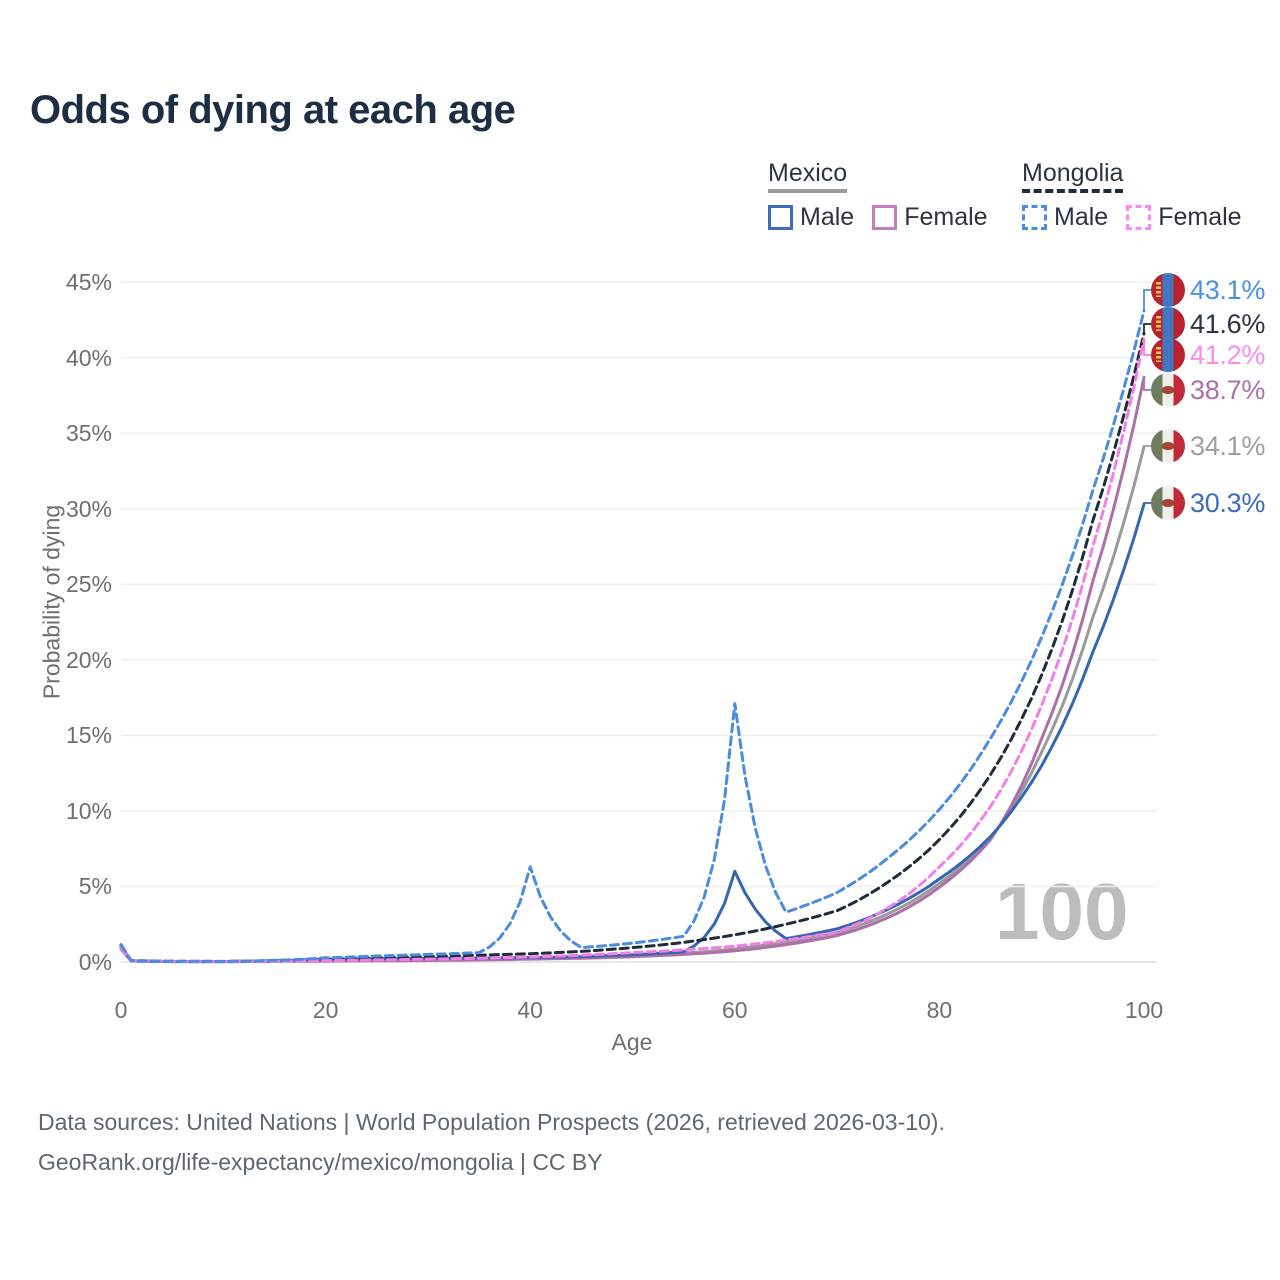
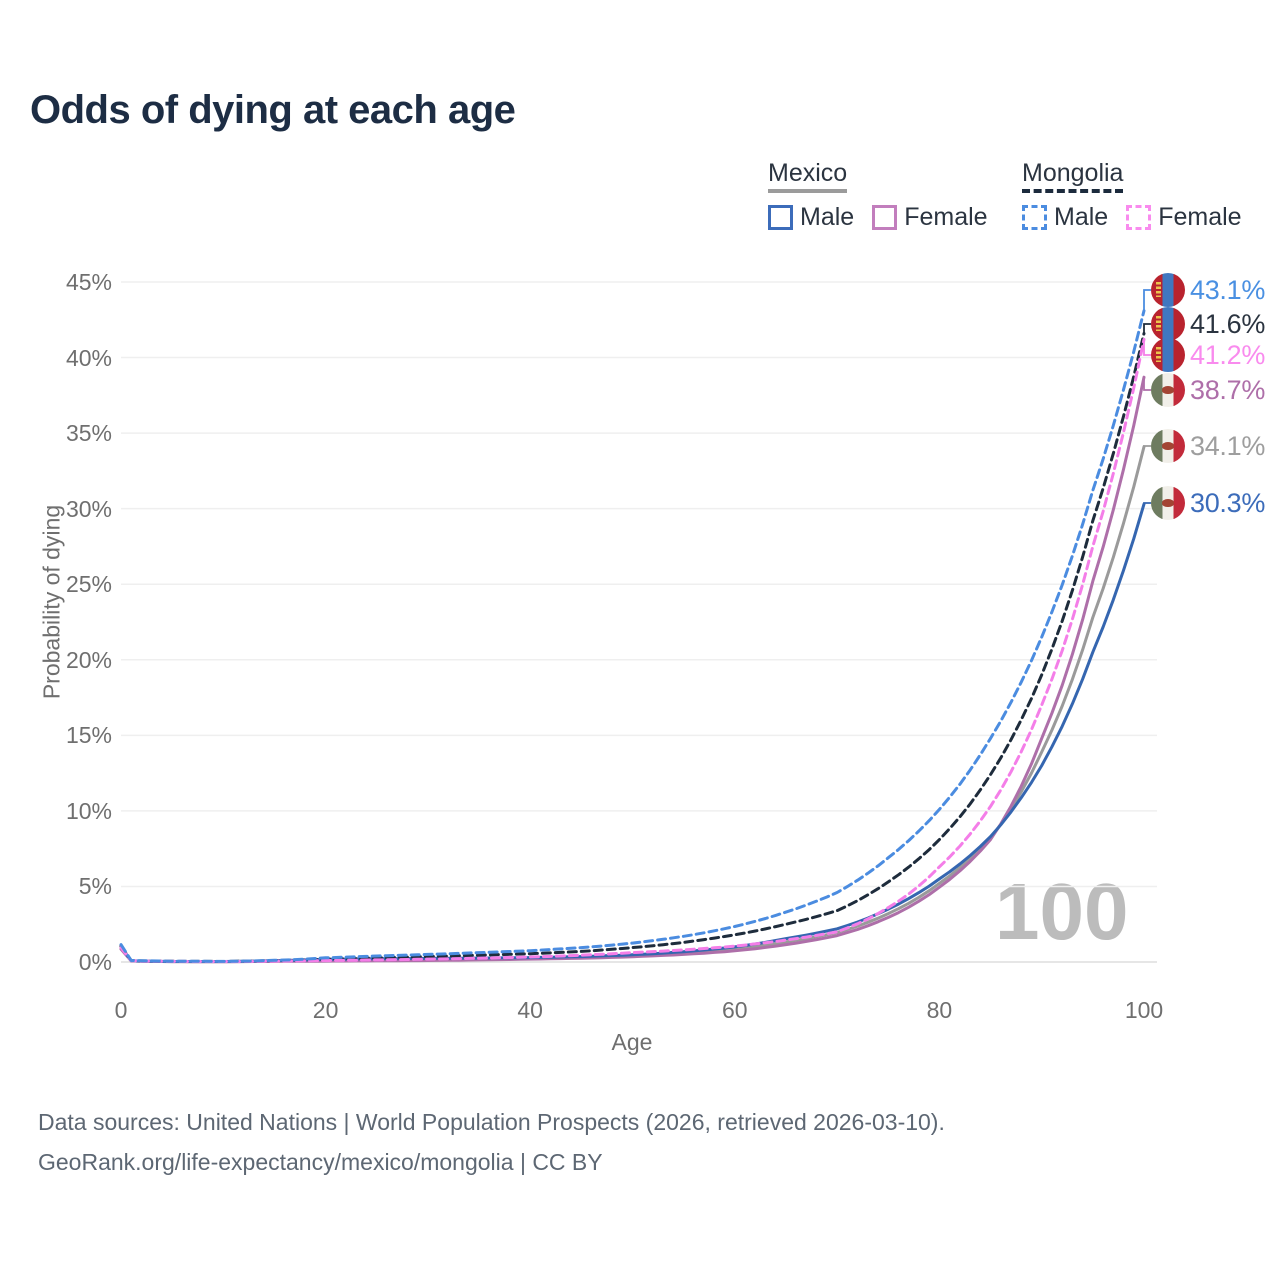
Mongolia Male/40: 6.3% -> 0.8%
Mexico Male/60: 6.0% -> 1.0%
Mongolia Male/60: 17.1% -> 2.4%
